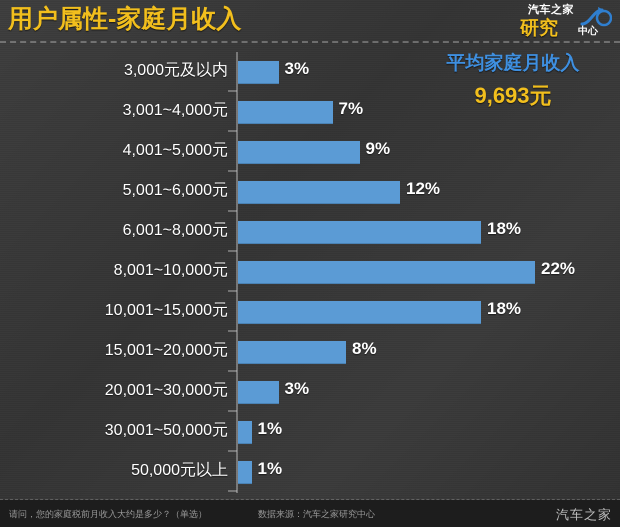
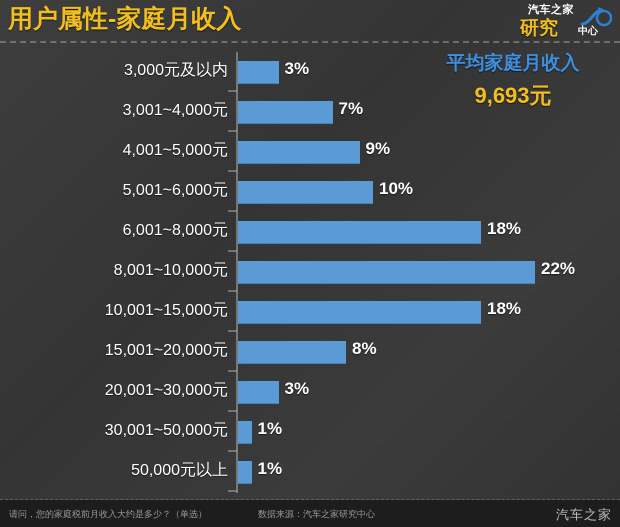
5,001~6,000元: 12% -> 10%
